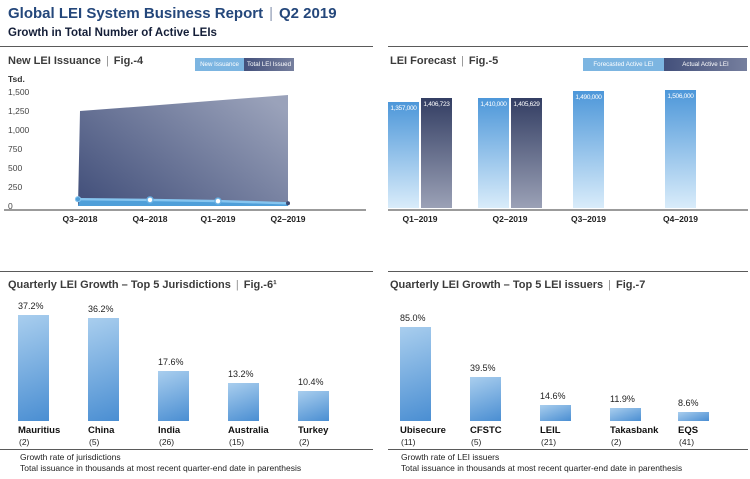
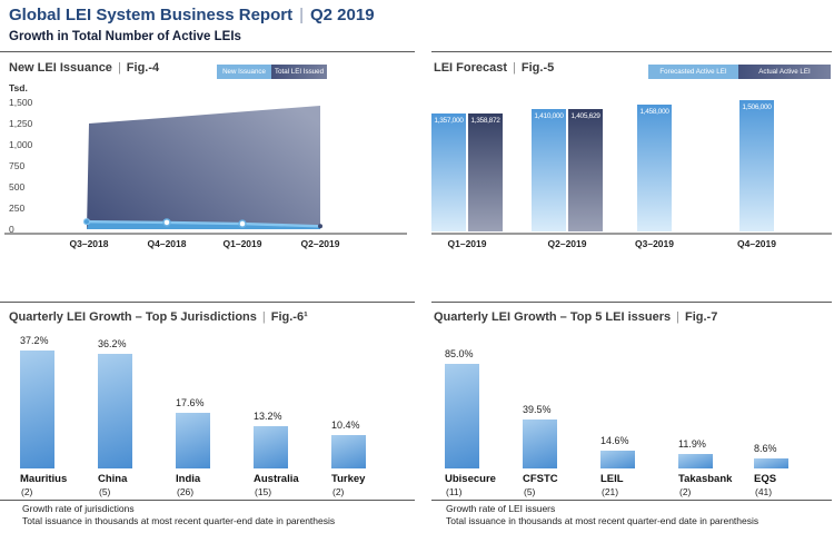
LEI Forecast/Actual Active LEI/Q1–2019: 1,406,723 -> 1,358,872
LEI Forecast/Forecasted Active LEI/Q3–2019: 1,490,000 -> 1,458,000
